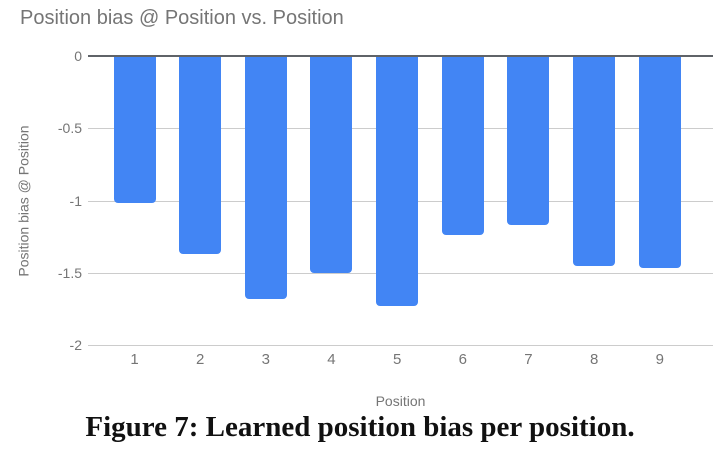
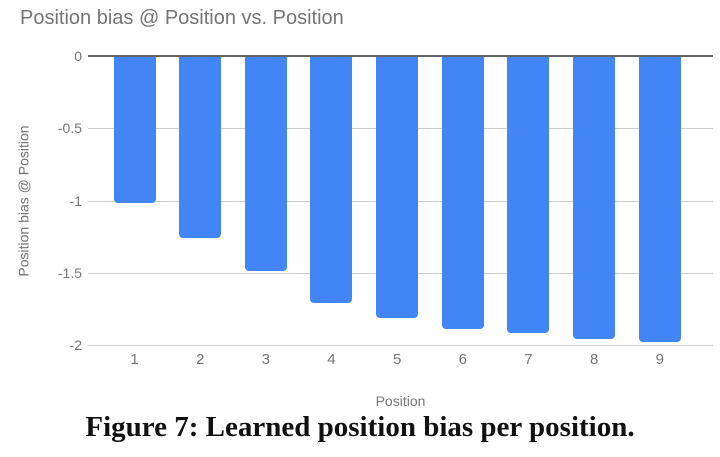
2: -1.37 -> -1.26
3: -1.68 -> -1.49
4: -1.50 -> -1.71
5: -1.73 -> -1.81
6: -1.24 -> -1.89
7: -1.17 -> -1.92
8: -1.45 -> -1.96
9: -1.47 -> -1.98
